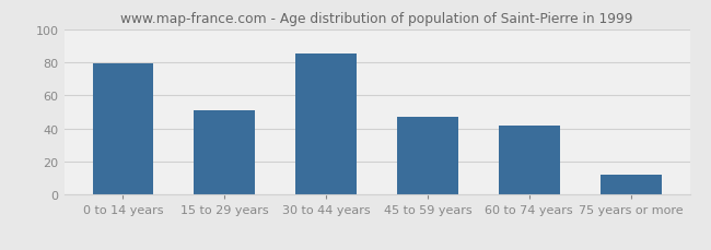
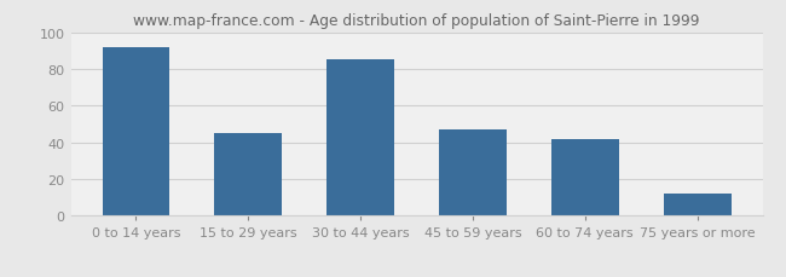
0 to 14 years: 79 -> 92
15 to 29 years: 51 -> 45
